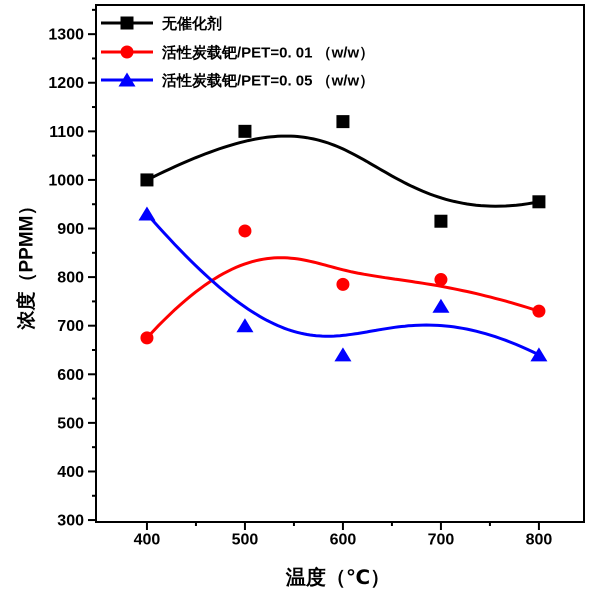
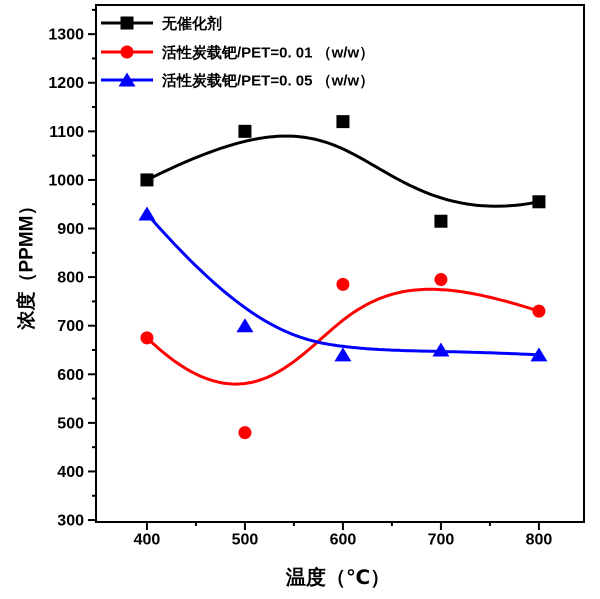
活性炭载钯/PET=0. 01 （w/w）/500: 900 -> 480
活性炭载钯/PET=0. 05 （w/w）/700: 740 -> 650
